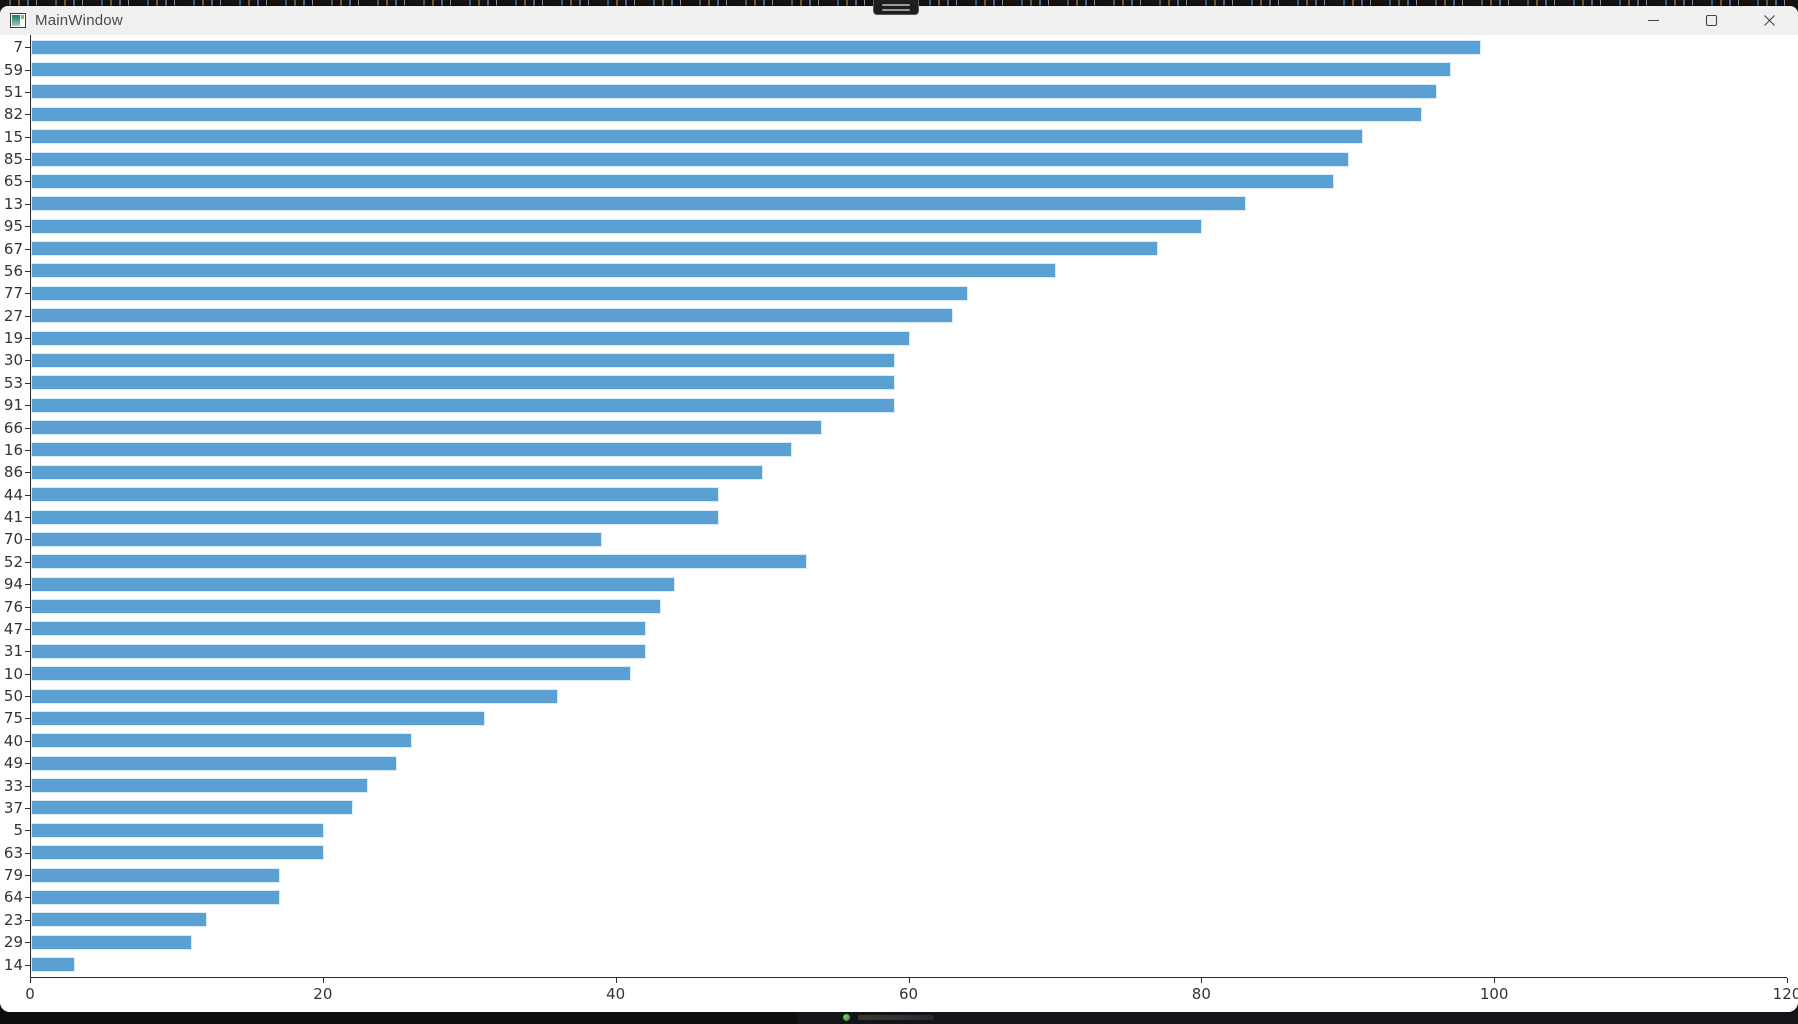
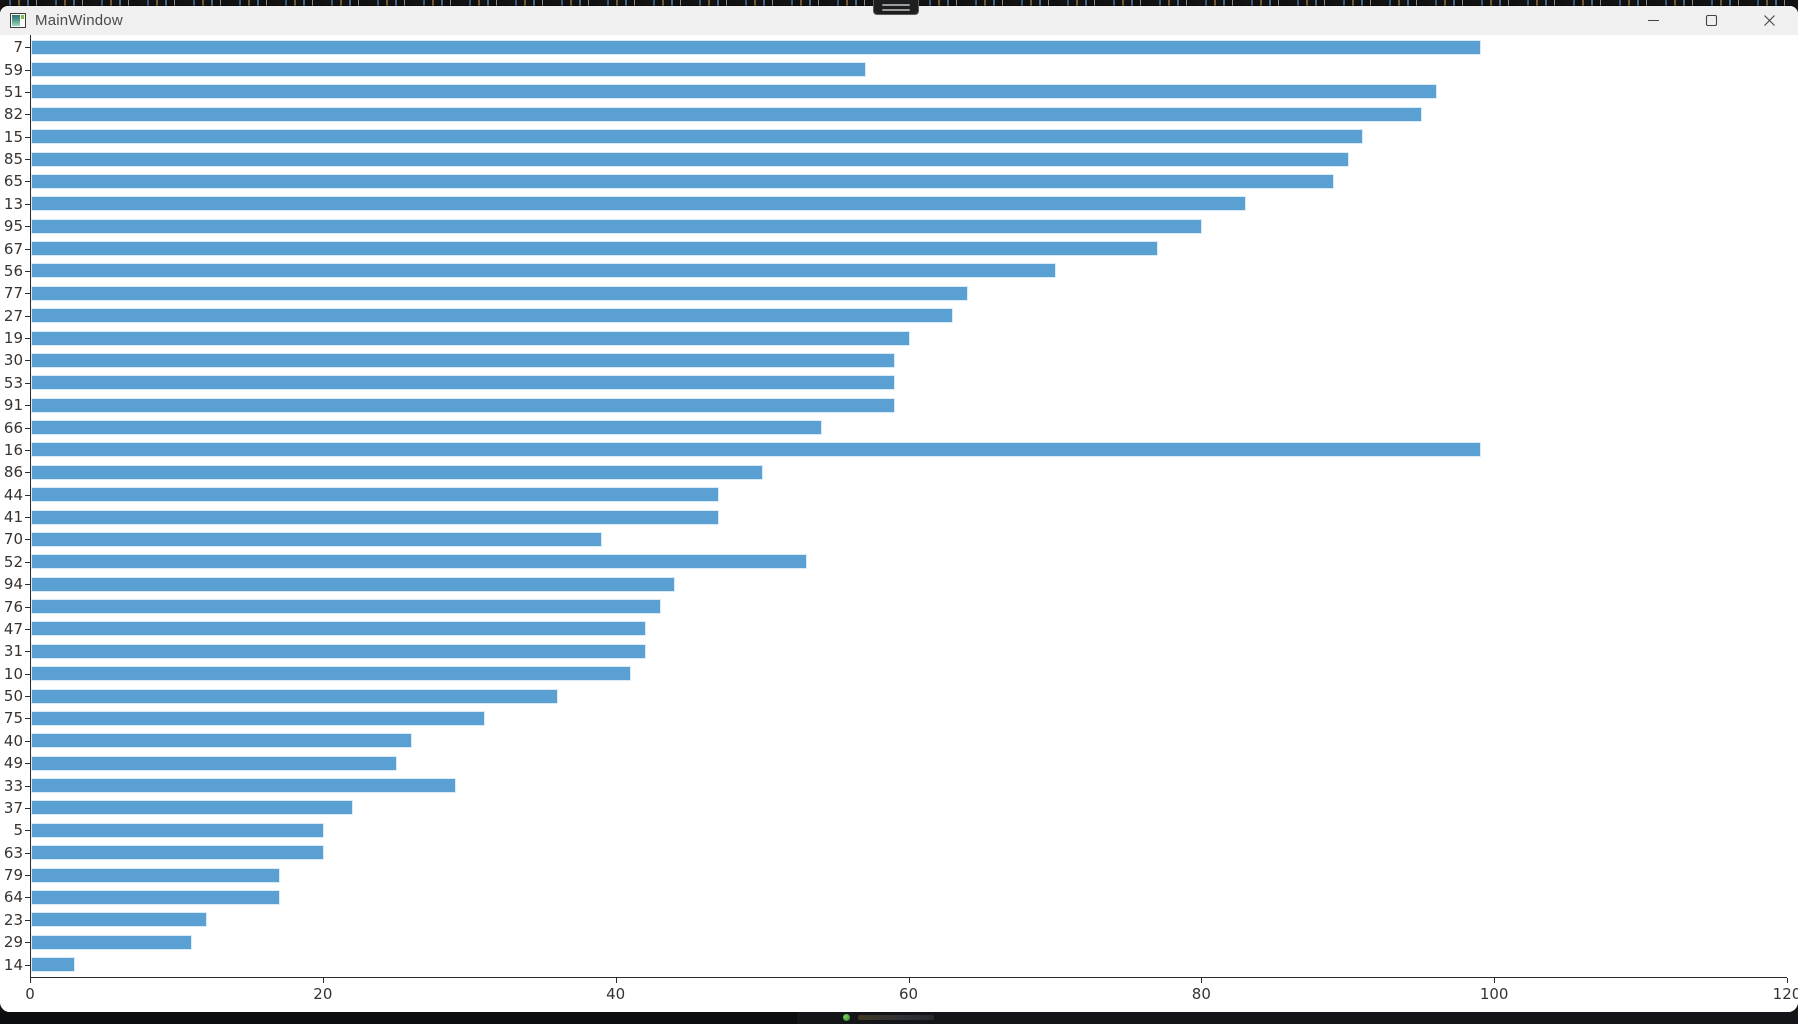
59: 97 -> 57
16: 52 -> 99
33: 23 -> 29
